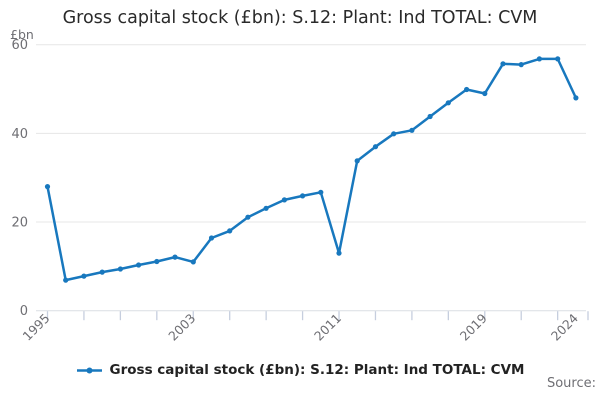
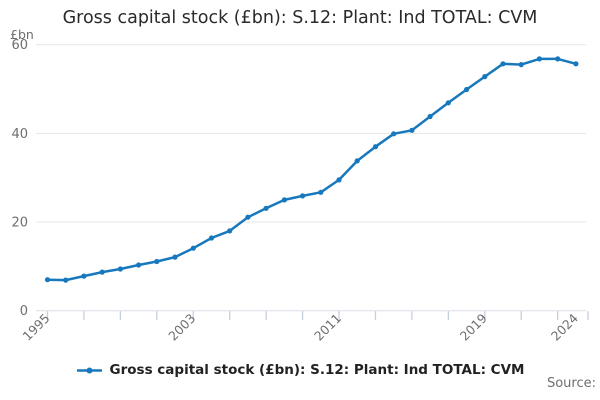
1995: 28 -> 7
2003: 11 -> 14
2011: 13 -> 30
2019: 49 -> 53
2024: 48 -> 56
